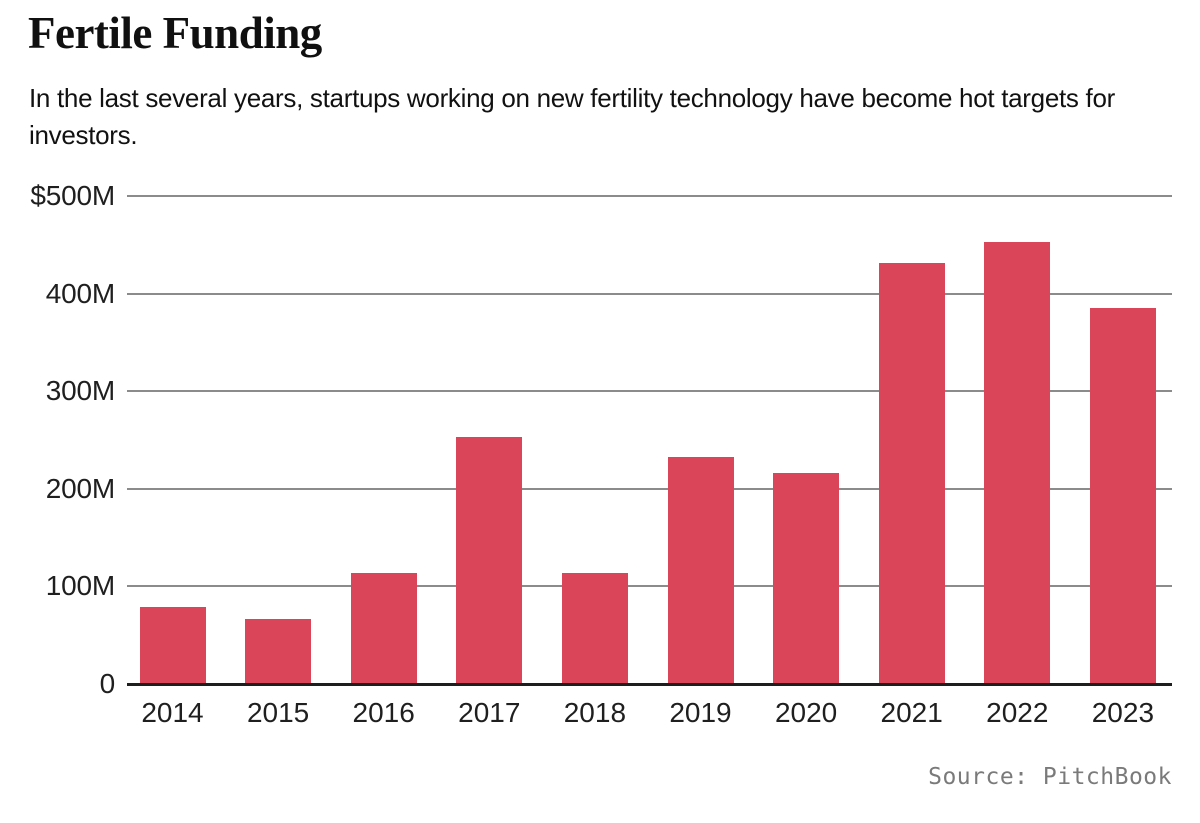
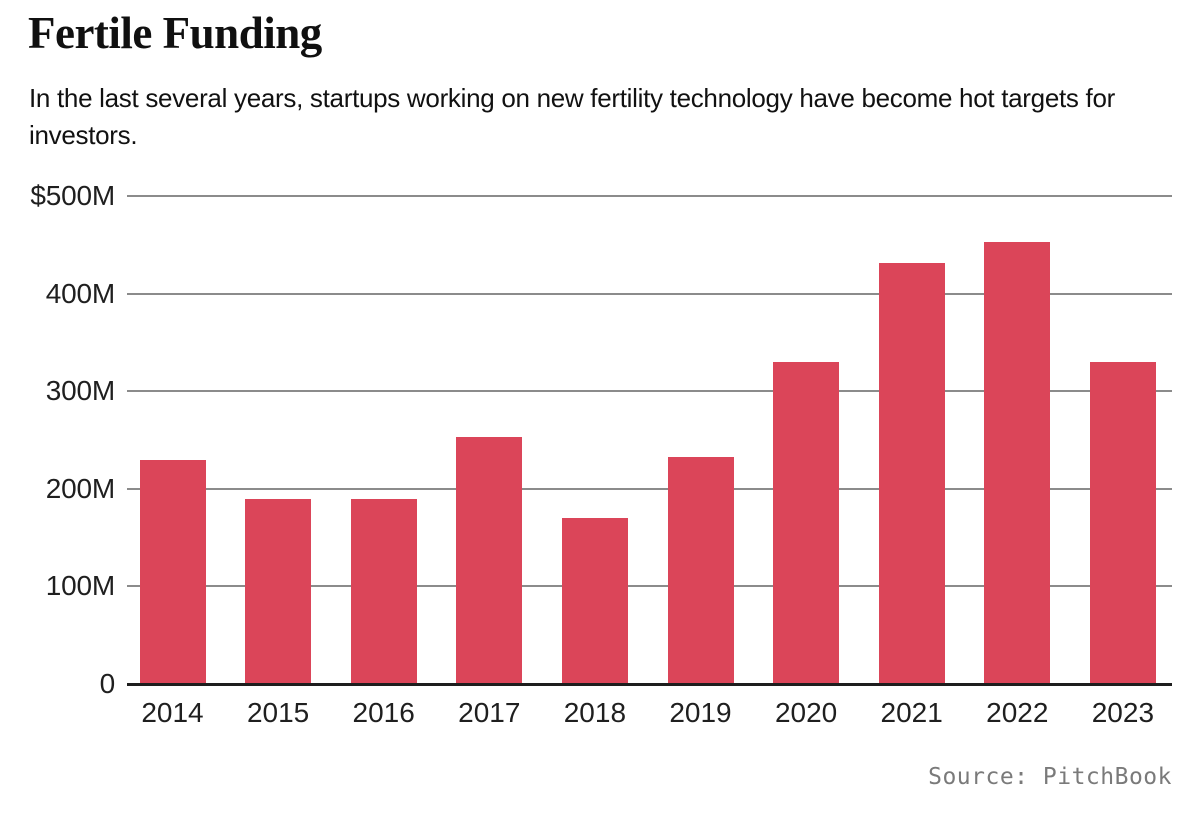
2014: $80M -> $230M
2015: $70M -> $190M
2016: $110M -> $190M
2018: $110M -> $170M
2020: $220M -> $330M
2023: $380M -> $330M
